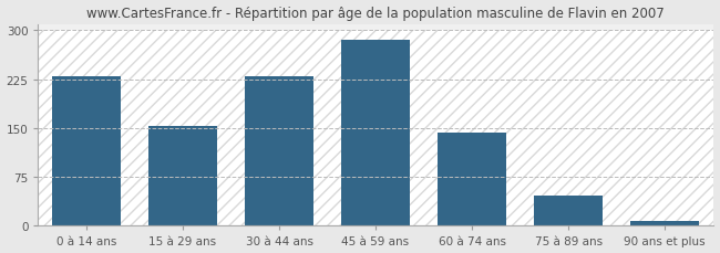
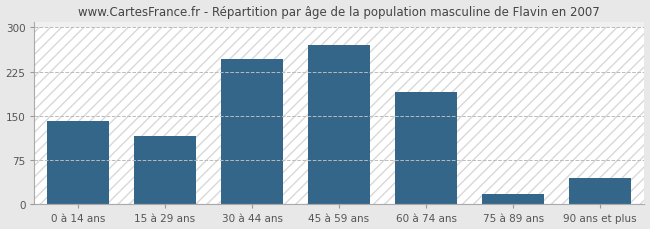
0 à 14 ans: 230 -> 142
15 à 29 ans: 153 -> 116
30 à 44 ans: 230 -> 246
45 à 59 ans: 285 -> 270
60 à 74 ans: 143 -> 190
75 à 89 ans: 47 -> 18
90 ans et plus: 7 -> 44
